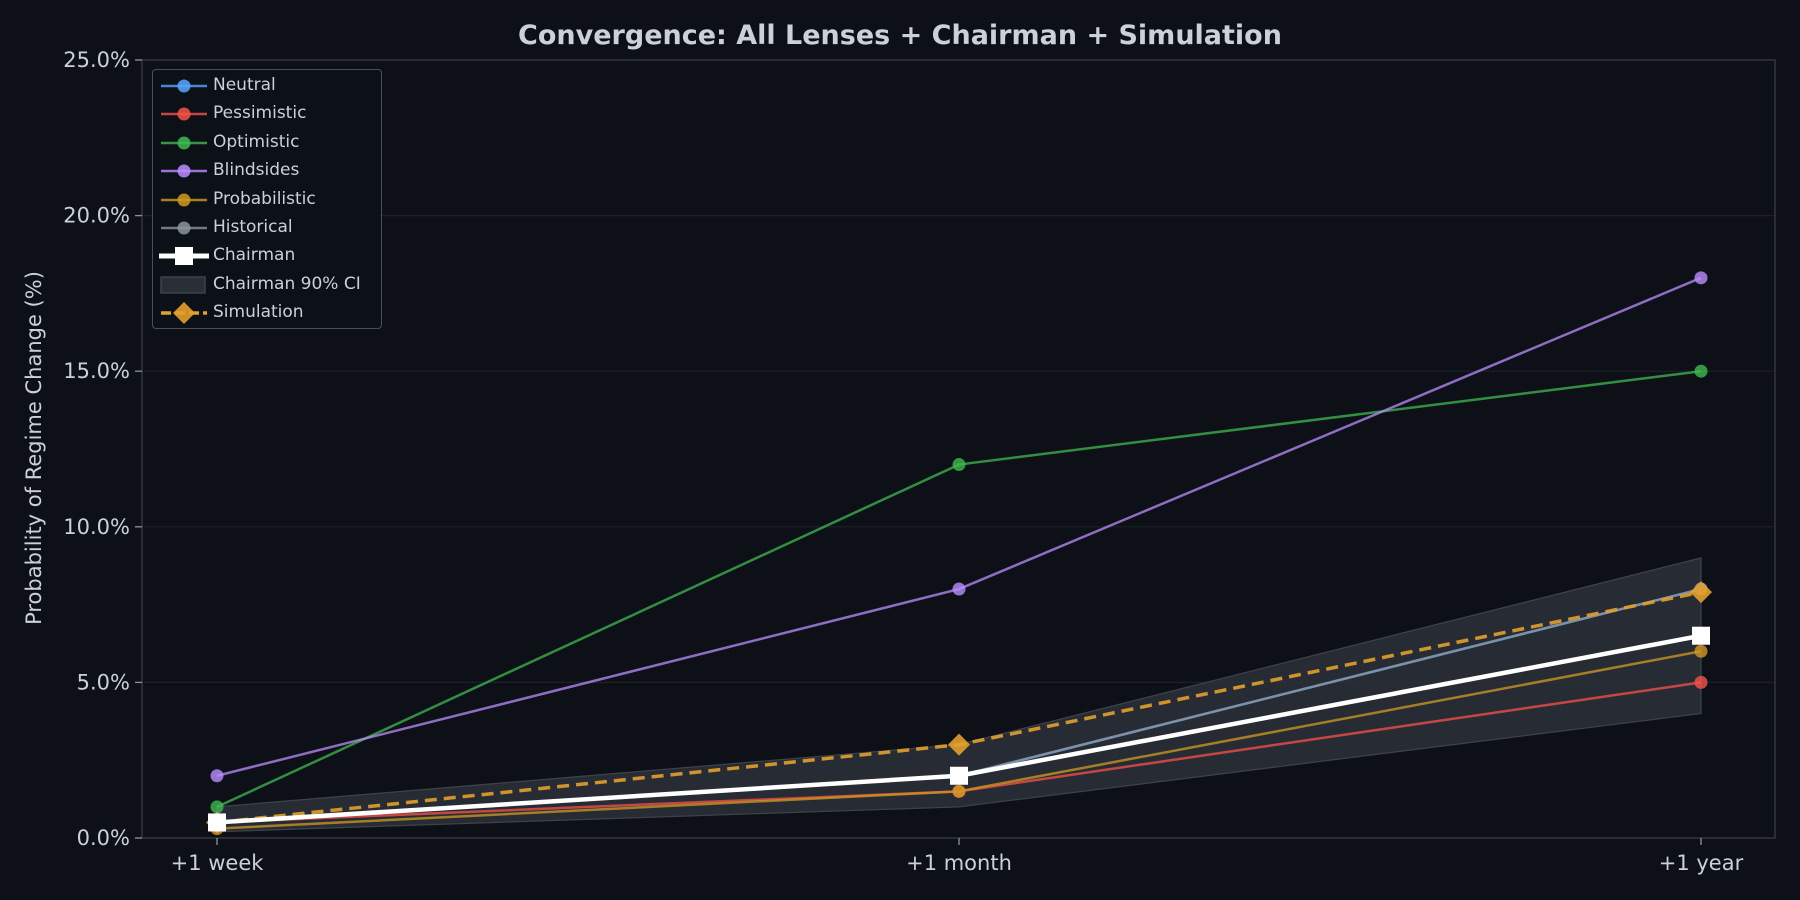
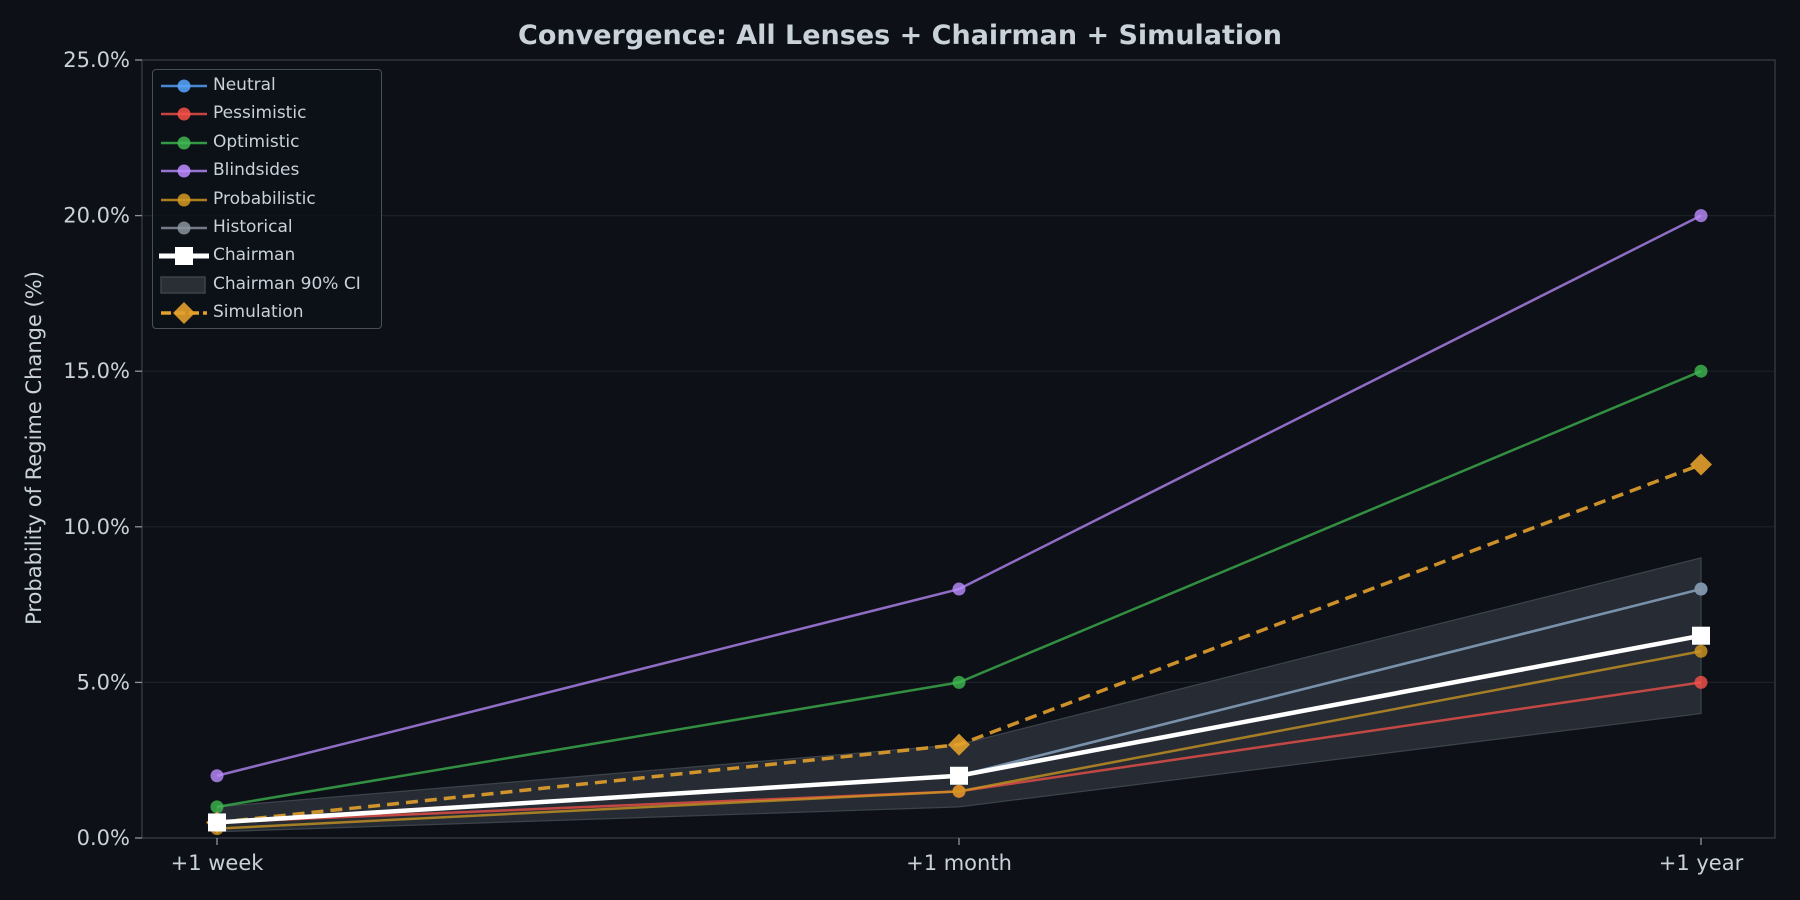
Optimistic/+1 month: 12% -> 5%
Blindsides/+1 year: 18% -> 20%
Simulation/+1 year: 7.9% -> 12.0%
